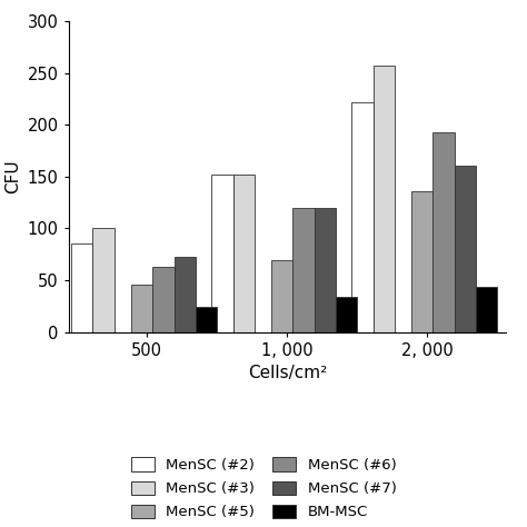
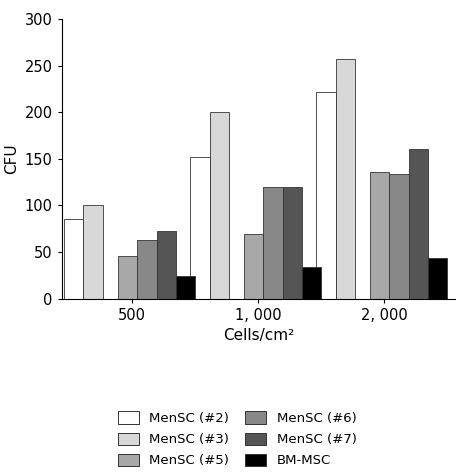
MenSC (#3)/1, 000: 152 -> 200
MenSC (#6)/2, 000: 193 -> 134
